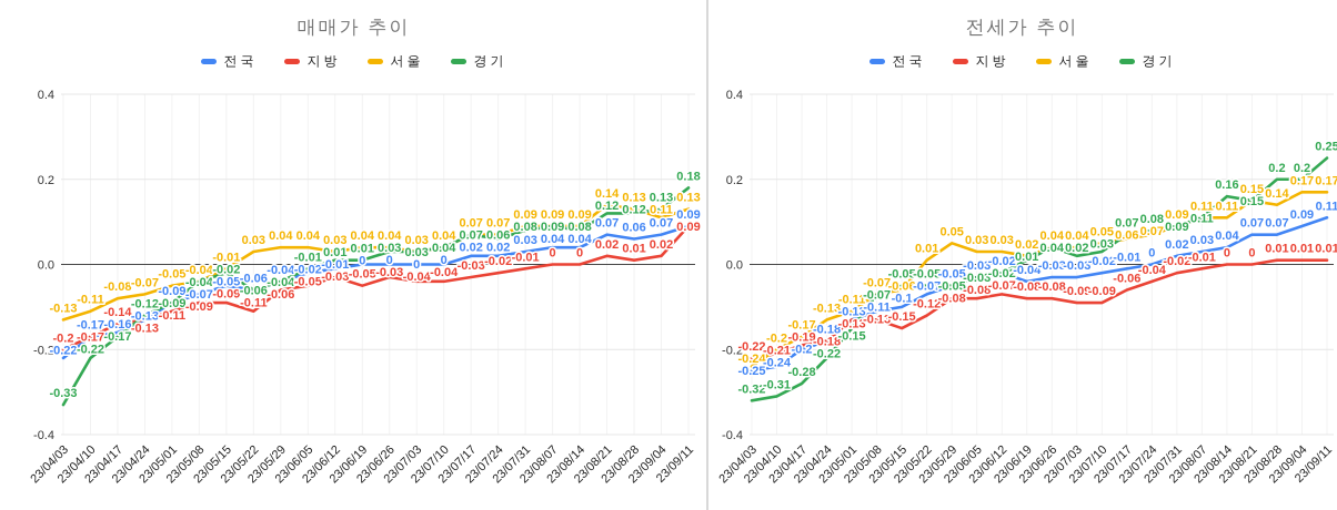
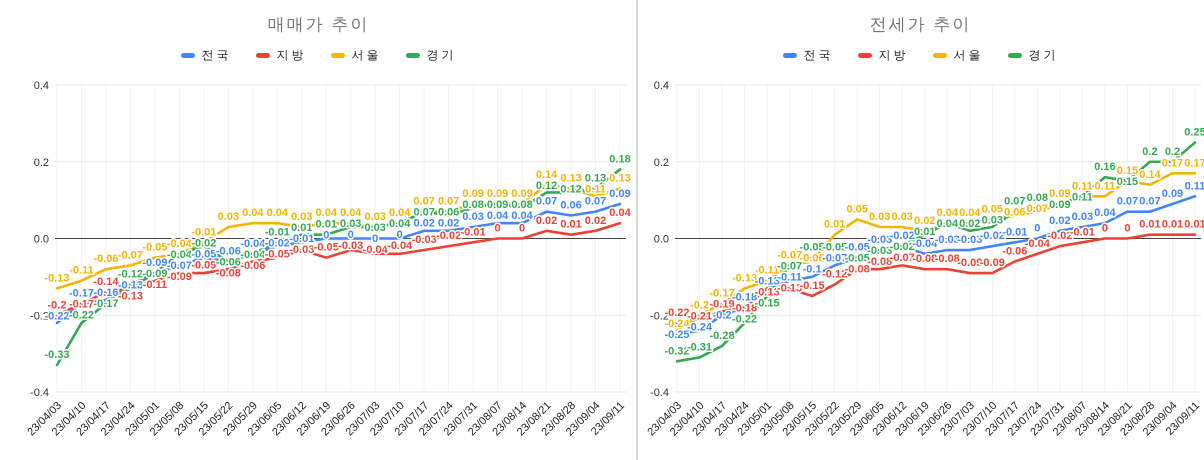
매매가 추이/지방/23/05/22: -0.11 -> -0.08
매매가 추이/지방/23/09/11: 0.09 -> 0.04
